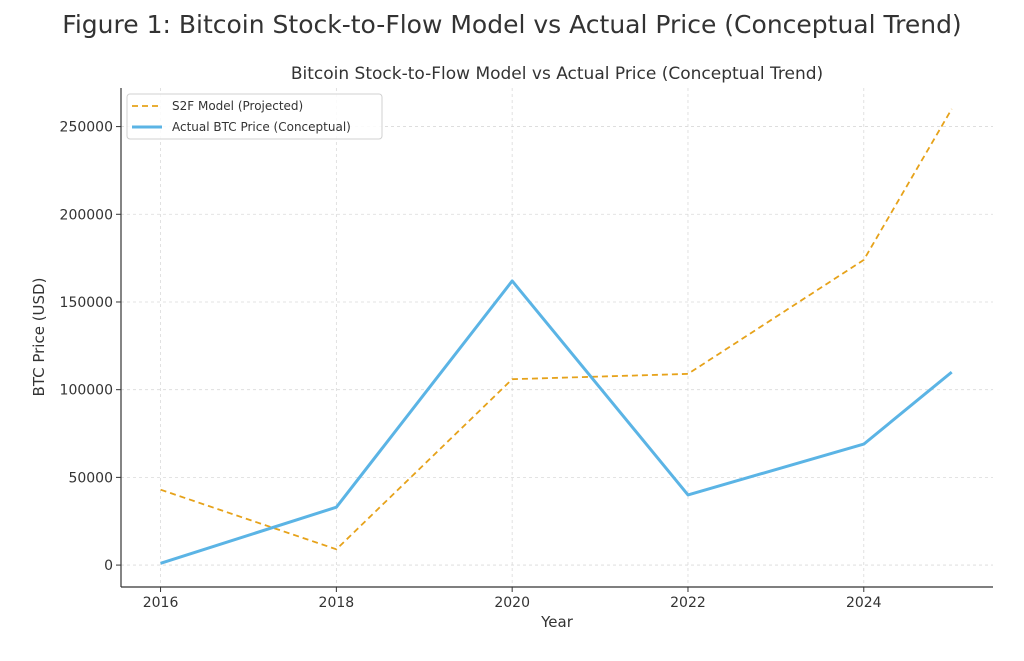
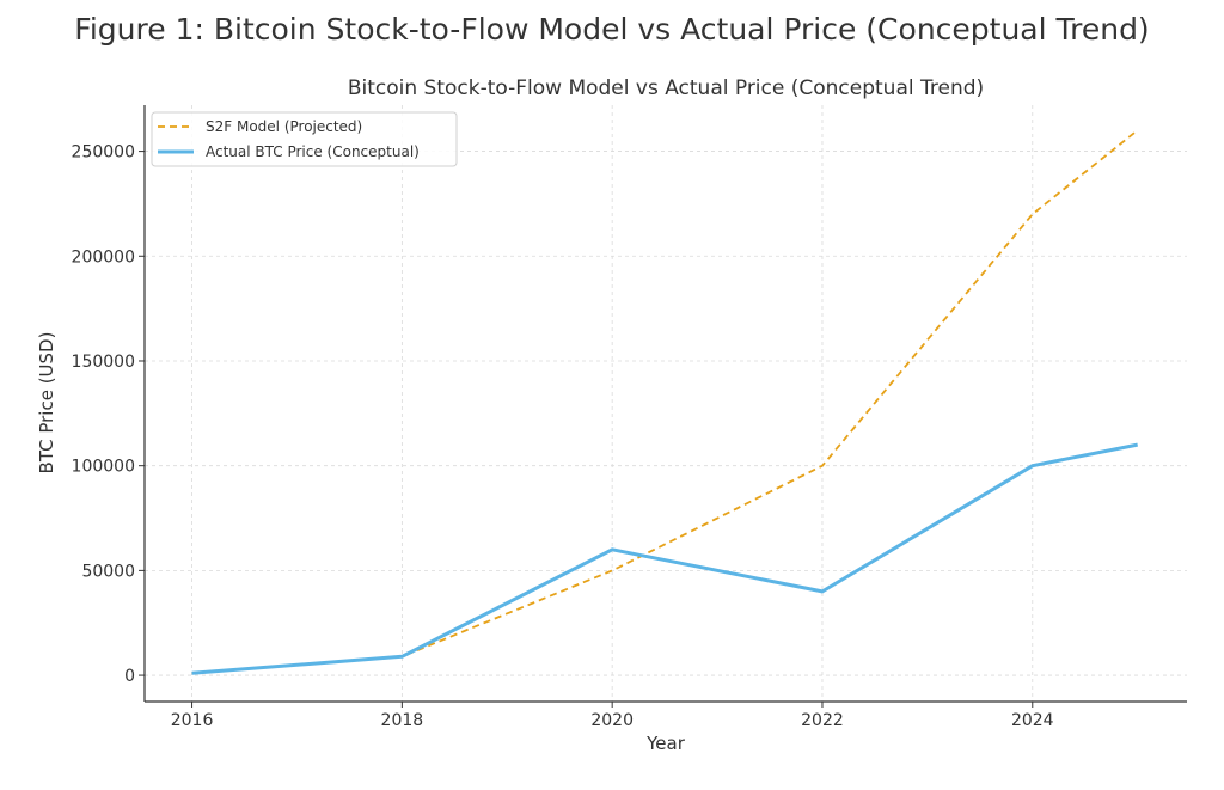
S2F Model (Projected)/2016: 43000 -> 1000
Actual BTC Price (Conceptual)/2018: 33000 -> 9000
S2F Model (Projected)/2020: 106000 -> 50000
Actual BTC Price (Conceptual)/2020: 162000 -> 60000
S2F Model (Projected)/2022: 109000 -> 100000
S2F Model (Projected)/2024: 174000 -> 220000
Actual BTC Price (Conceptual)/2024: 69000 -> 100000
